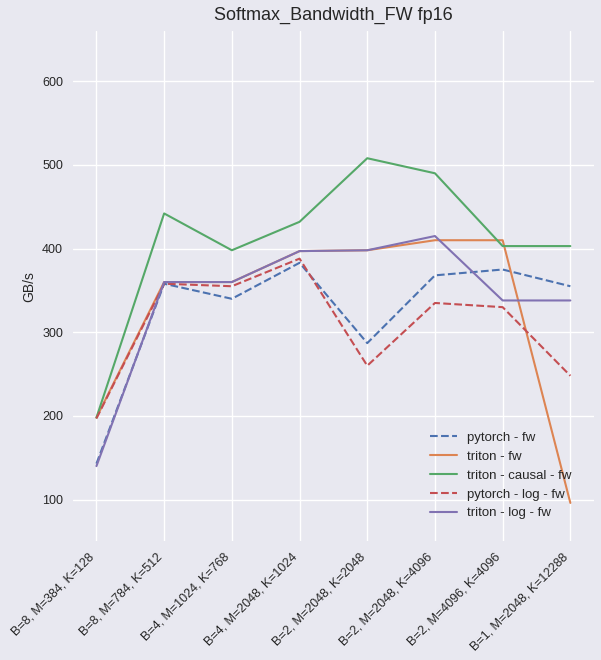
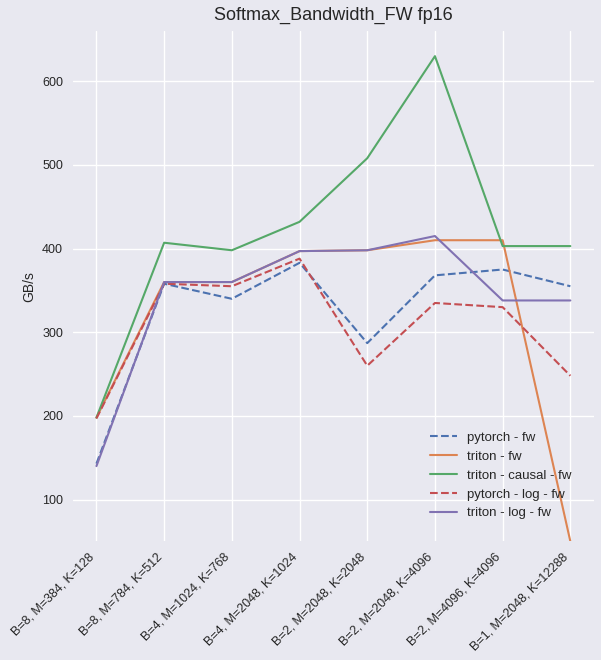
triton - causal - fw/B=8, M=784, K=512: 442 -> 407
triton - causal - fw/B=2, M=2048, K=4096: 490 -> 630
triton - fw/B=1, M=2048, K=12288: 96 -> 50
